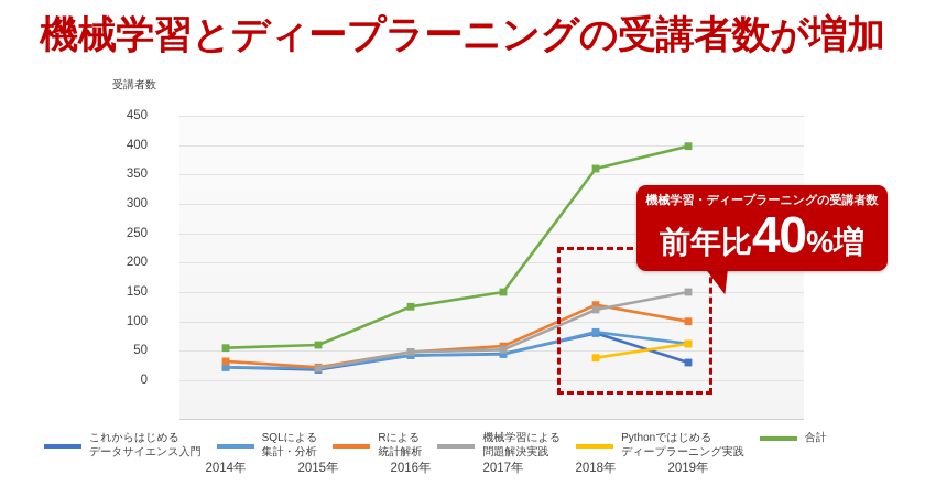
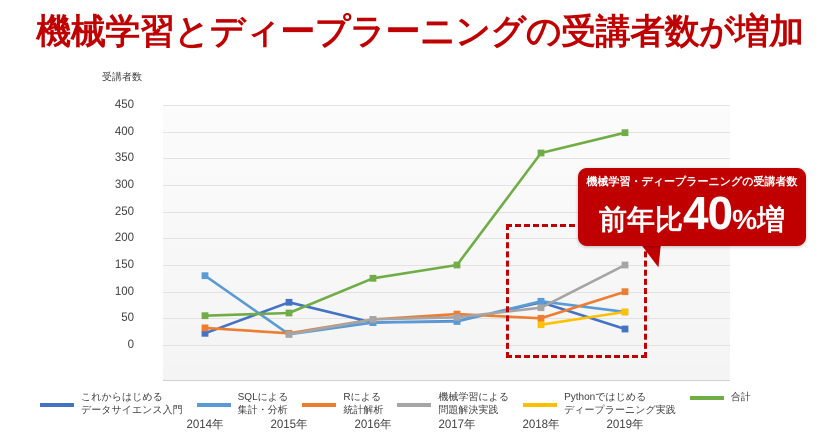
SQLによる集計・分析/2014年: 20 -> 130
これからはじめるデータサイエンス入門/2015年: 20 -> 80
Rによる統計解析/2018年: 130 -> 50
機械学習による問題解決実践/2018年: 120 -> 70
